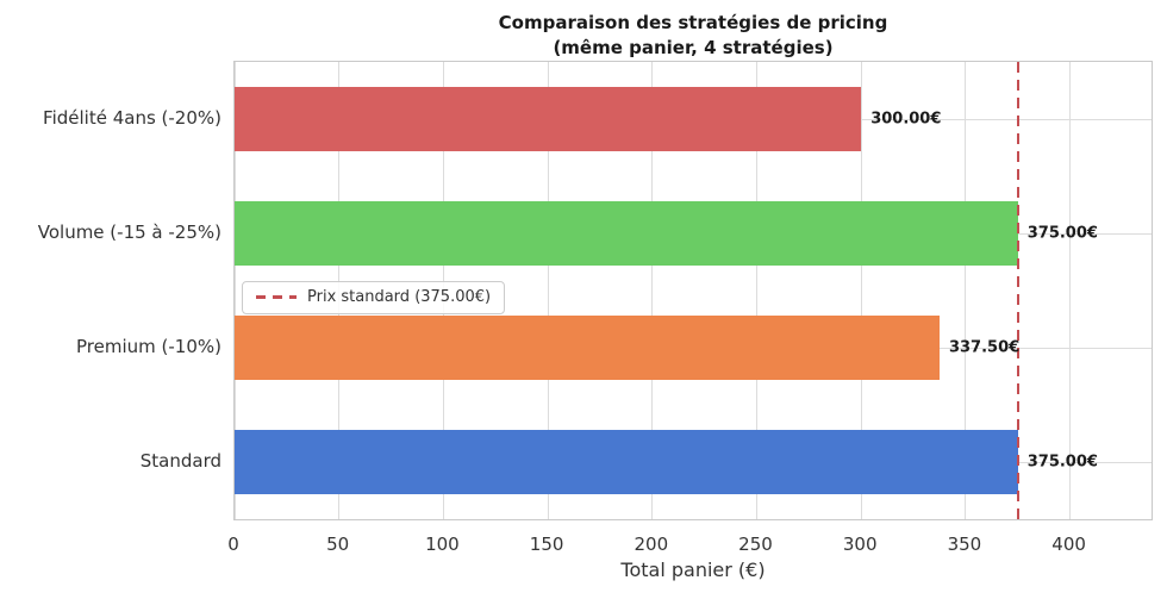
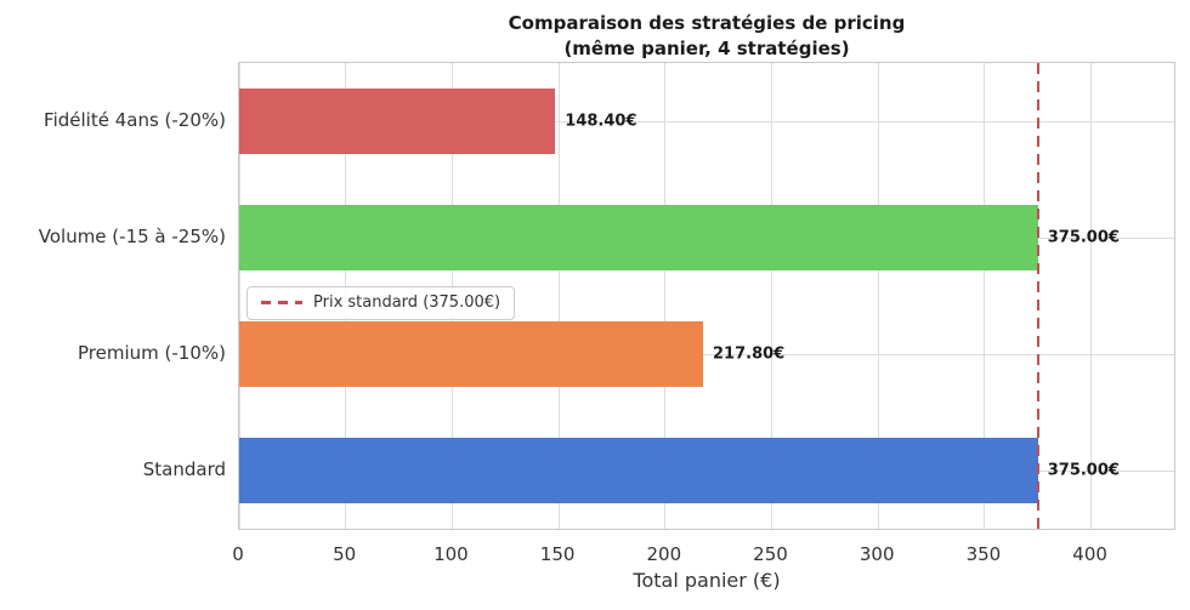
Fidélité 4ans (-20%): 300.00 -> 148.40
Premium (-10%): 337.50 -> 217.80
